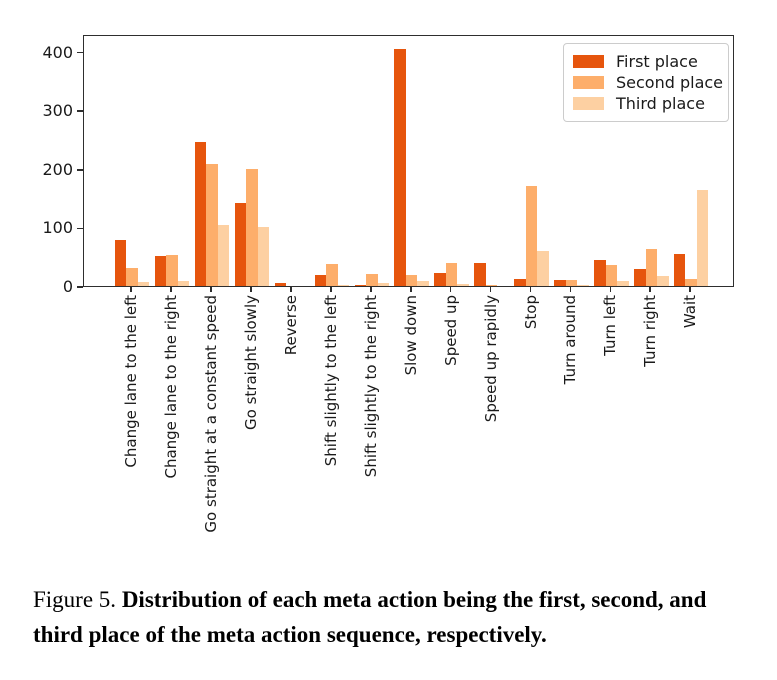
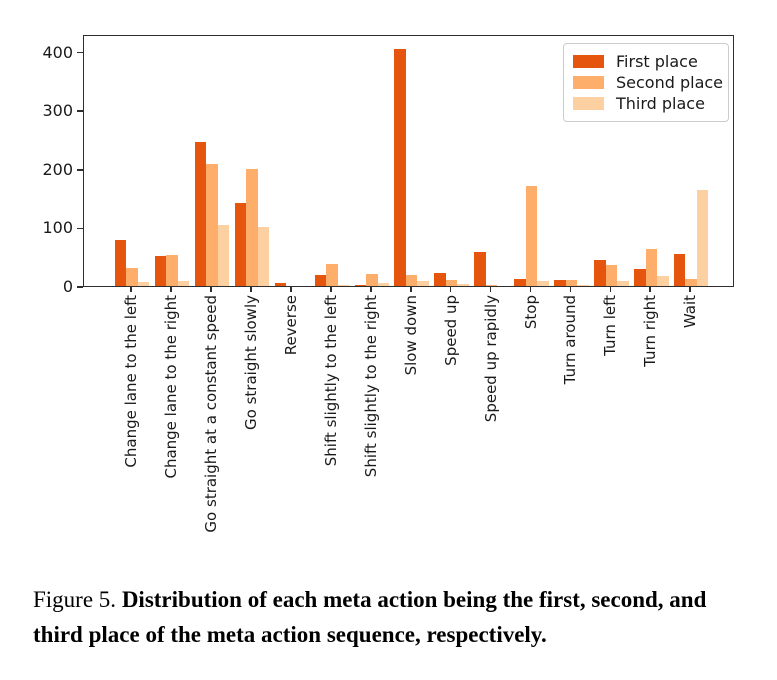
Second place/Speed up: 40 -> 10
First place/Speed up rapidly: 40 -> 60
Third place/Stop: 60 -> 10
